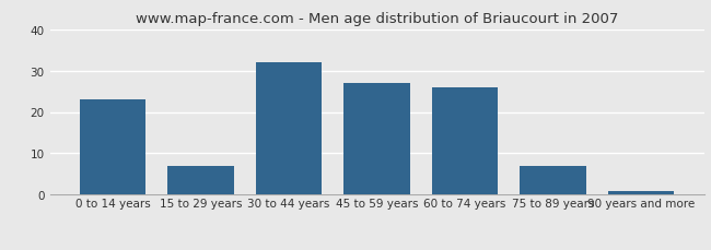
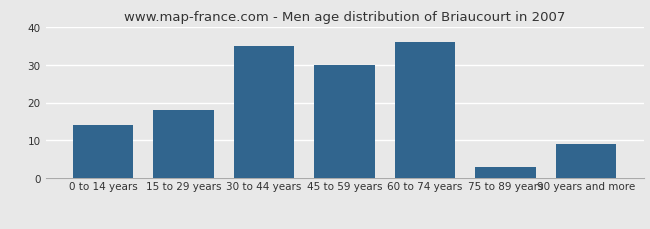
0 to 14 years: 23 -> 14
15 to 29 years: 7 -> 18
30 to 44 years: 32 -> 35
45 to 59 years: 27 -> 30
60 to 74 years: 26 -> 36
75 to 89 years: 7 -> 3
90 years and more: 1 -> 9
